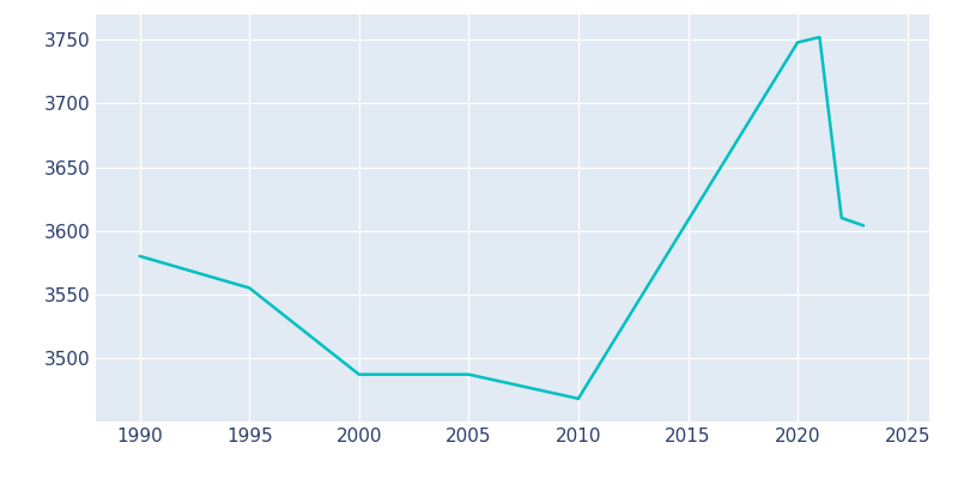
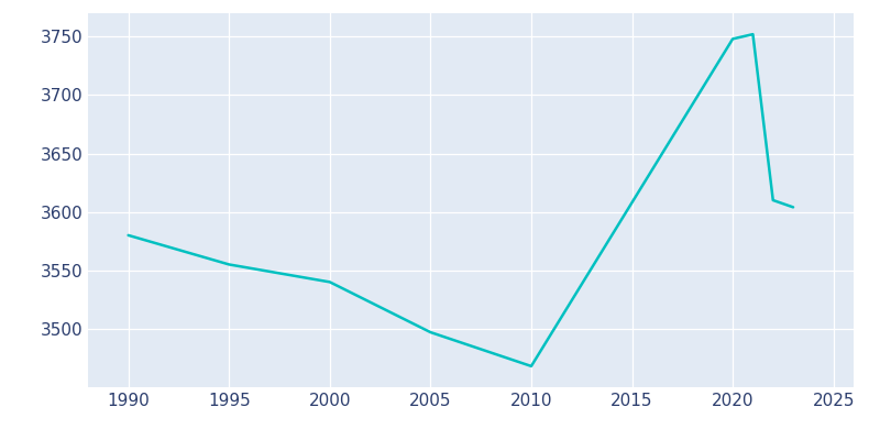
2000: 3487 -> 3540
2005: 3487 -> 3497
